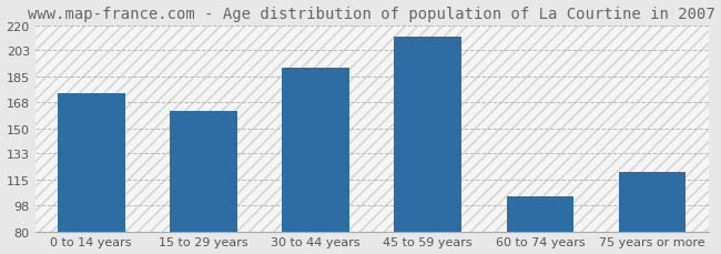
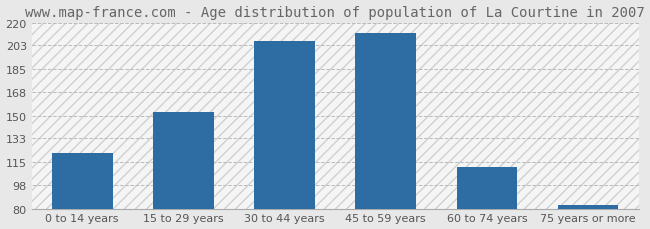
0 to 14 years: 174 -> 122
15 to 29 years: 162 -> 153
30 to 44 years: 191 -> 206
60 to 74 years: 104 -> 111
75 years or more: 120 -> 83
